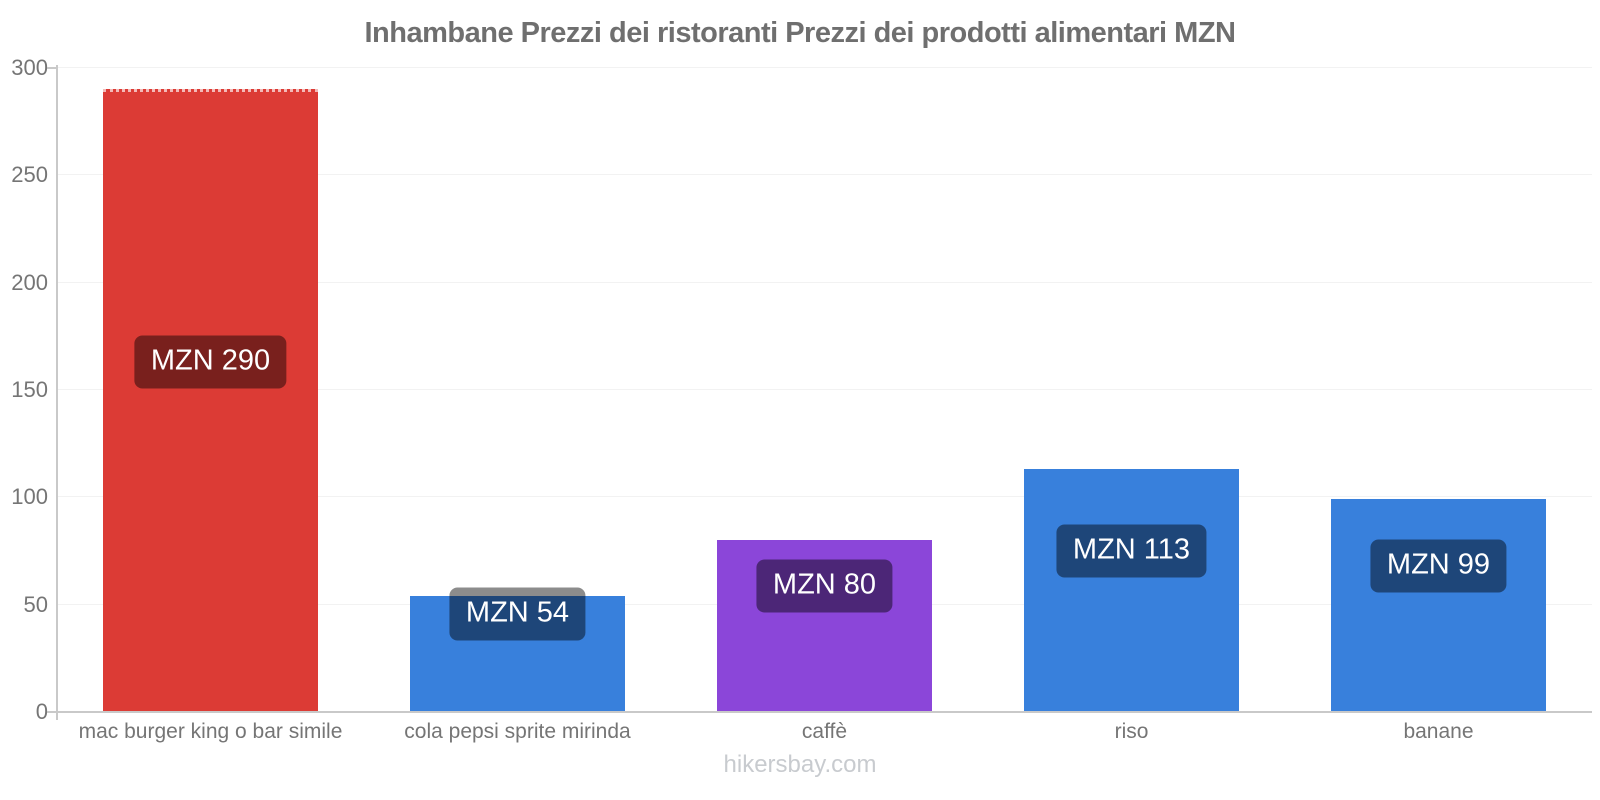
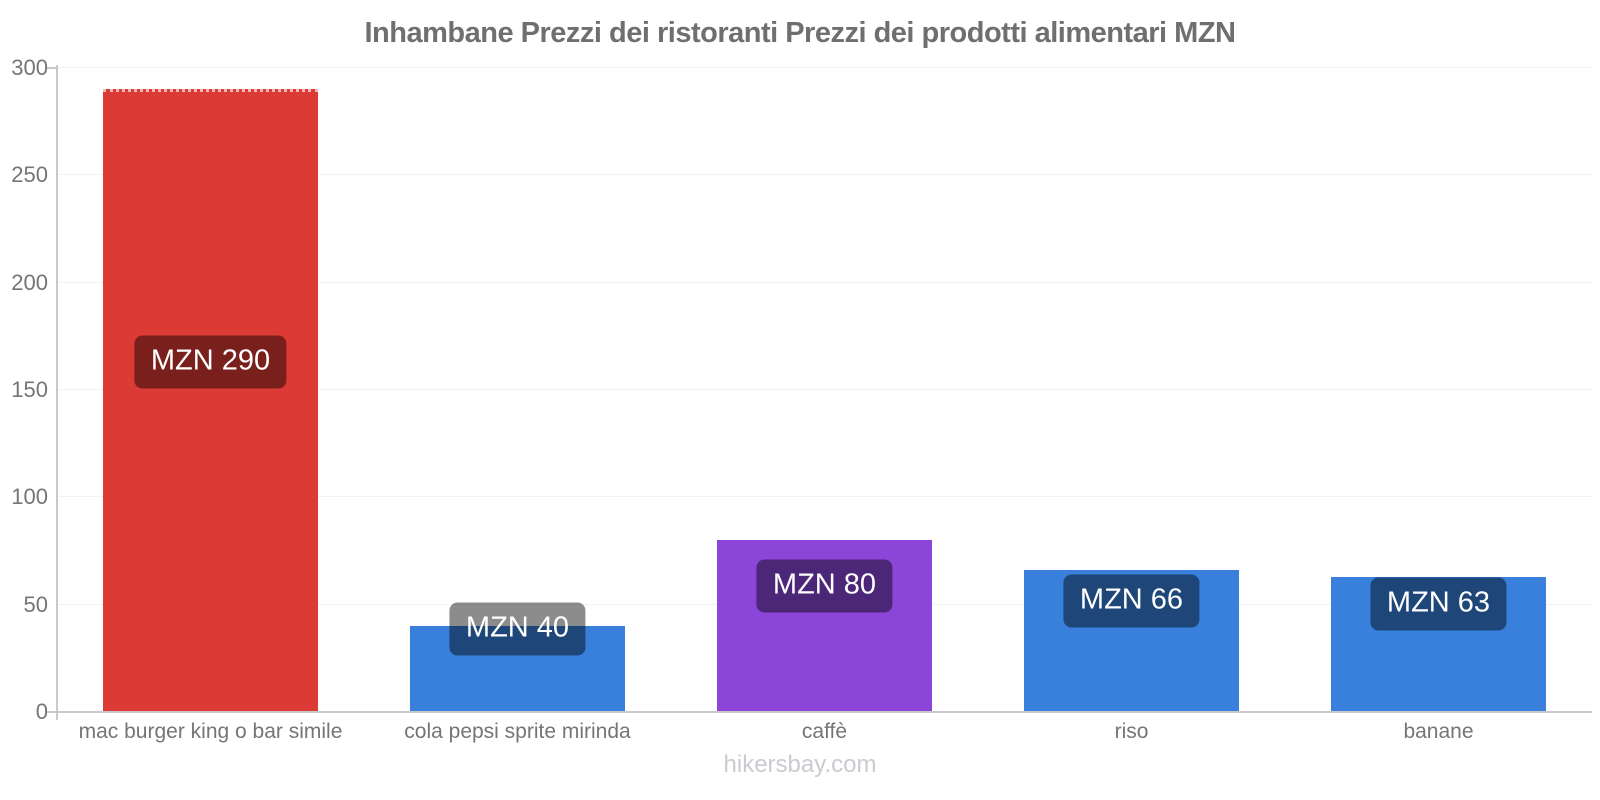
cola pepsi sprite mirinda: 54 -> 40
riso: 113 -> 66
banane: 99 -> 63
